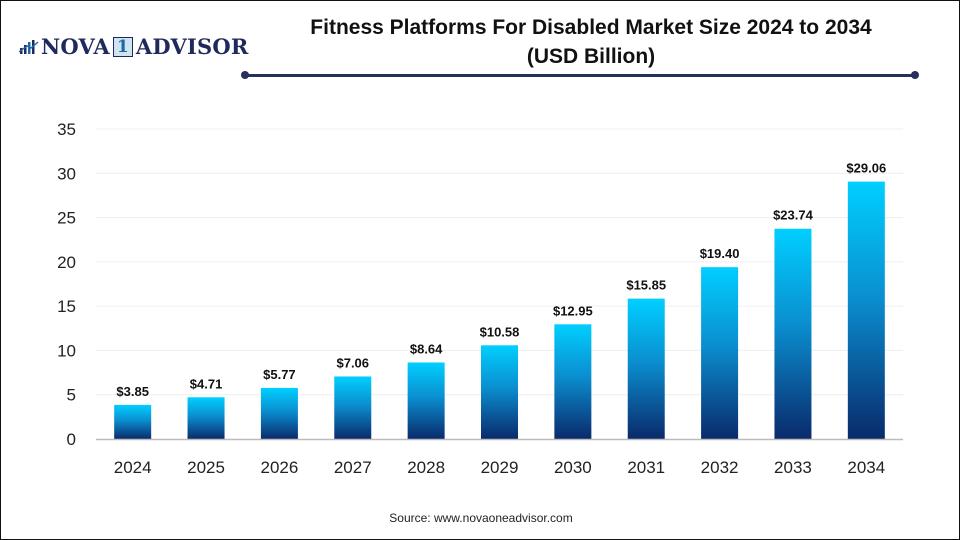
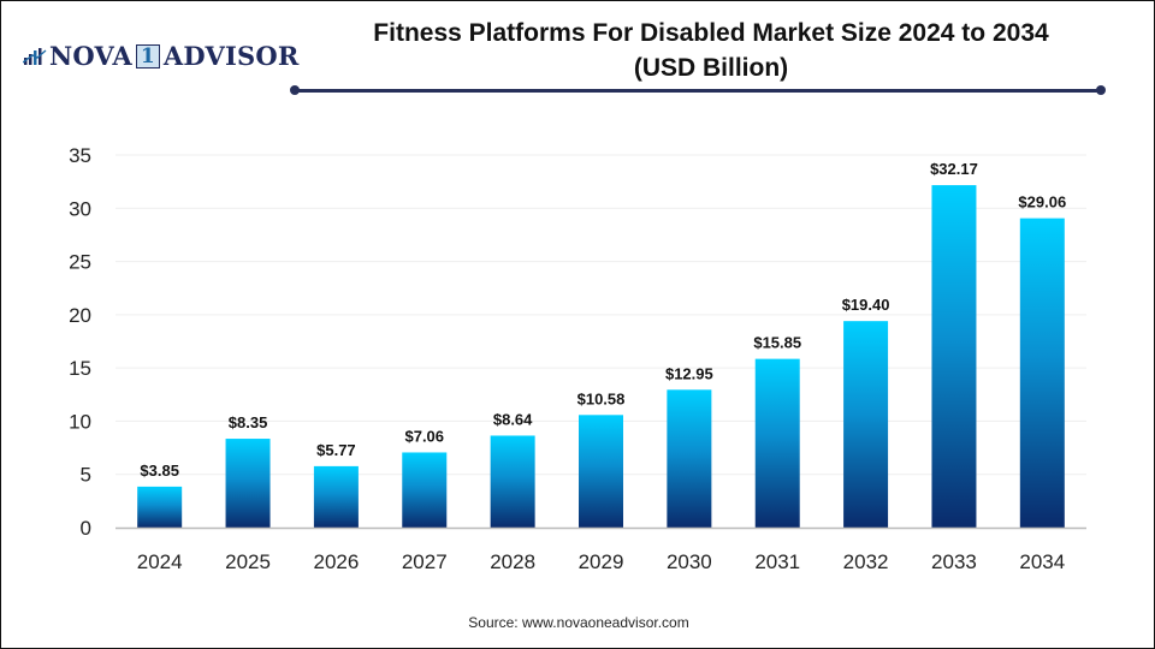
2025: $4.71 -> $8.35
2033: $23.74 -> $32.17
